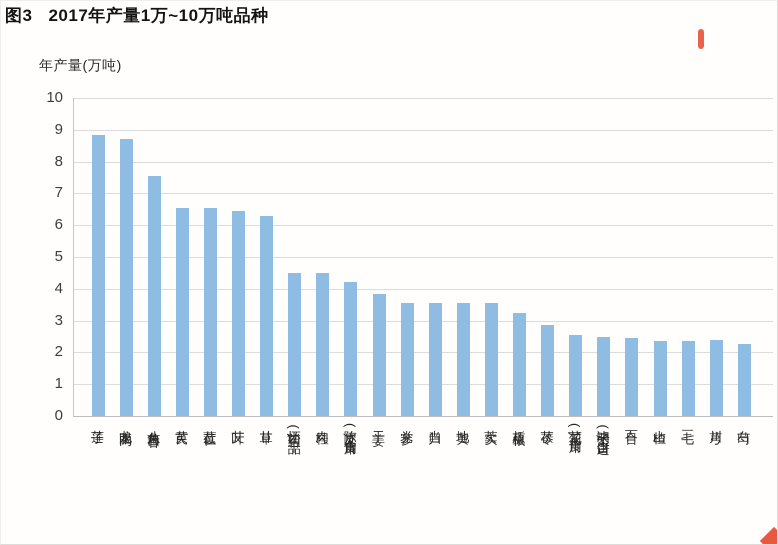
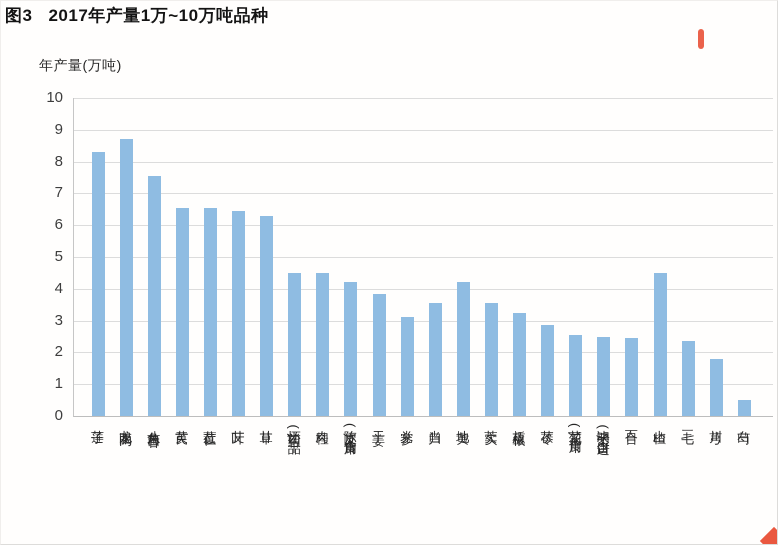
莲子: 8.8 -> 8.3
党参: 3.5 -> 3.1
地黄: 3.5 -> 4.2
山楂: 2.4 -> 4.5
川芎: 2.4 -> 1.8
白芍: 2.2 -> 0.5
